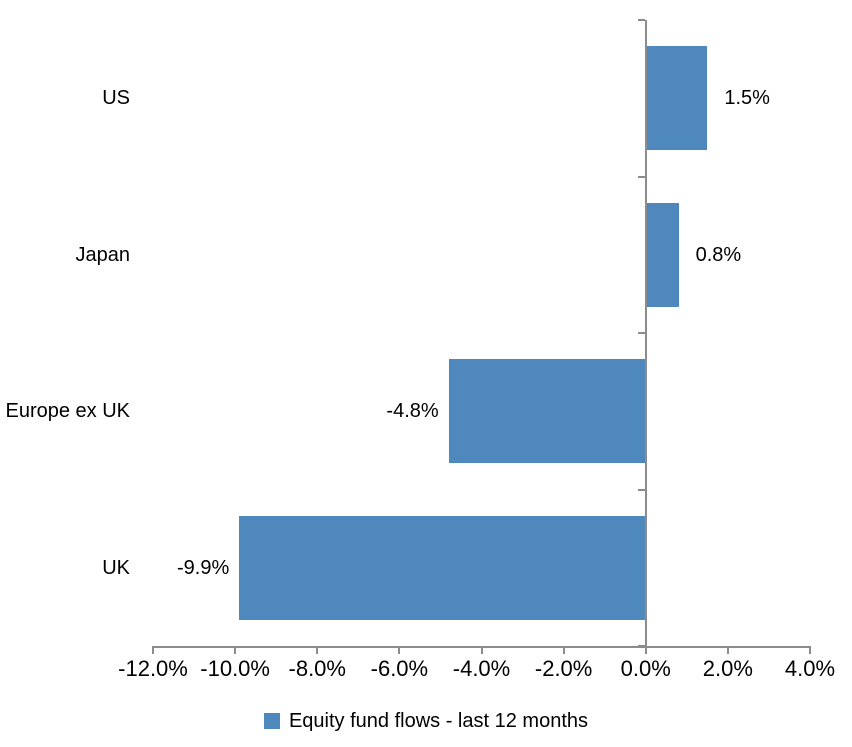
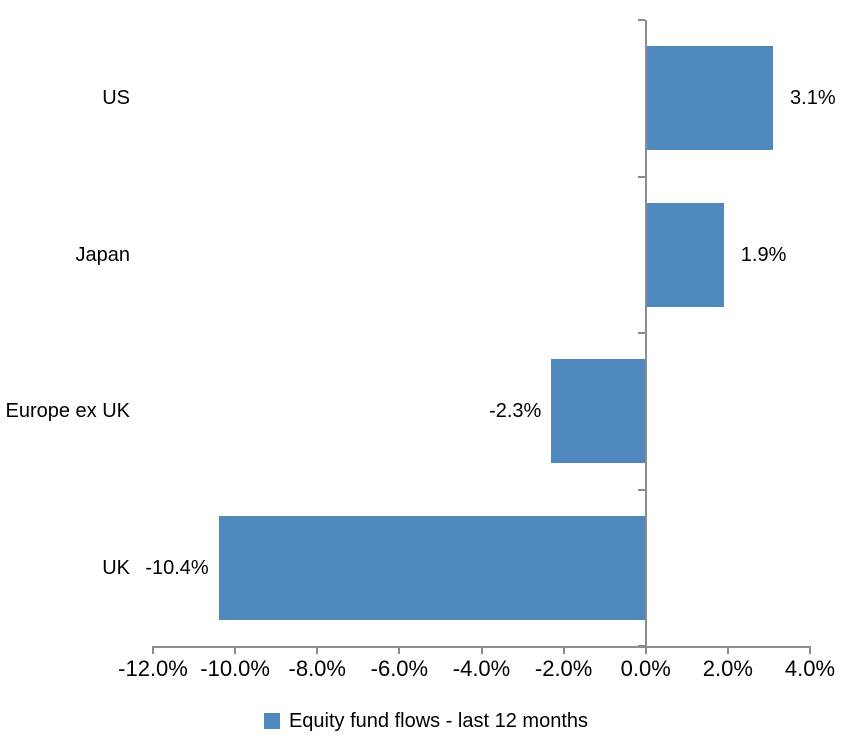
US: 1.5% -> 3.1%
Japan: 0.8% -> 1.9%
Europe ex UK: -4.8% -> -2.3%
UK: -9.9% -> -10.4%
